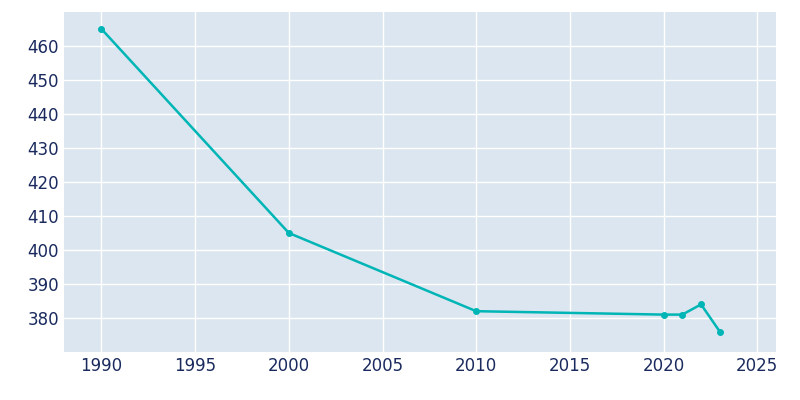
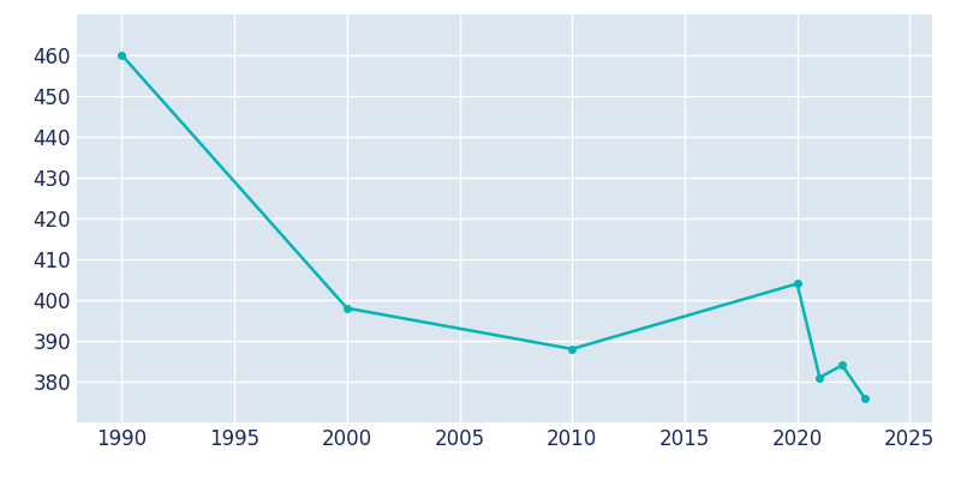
1990: 465 -> 460
2000: 405 -> 398
2010: 382 -> 388
2020: 381 -> 404
